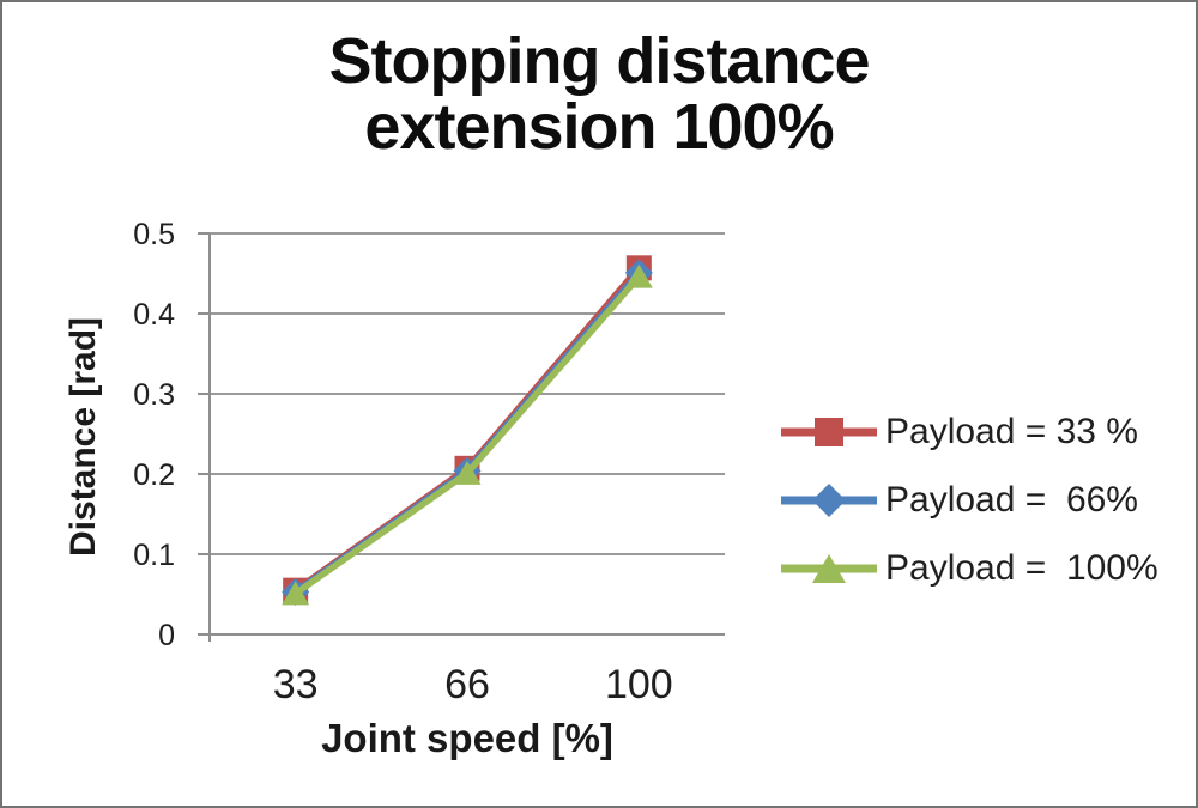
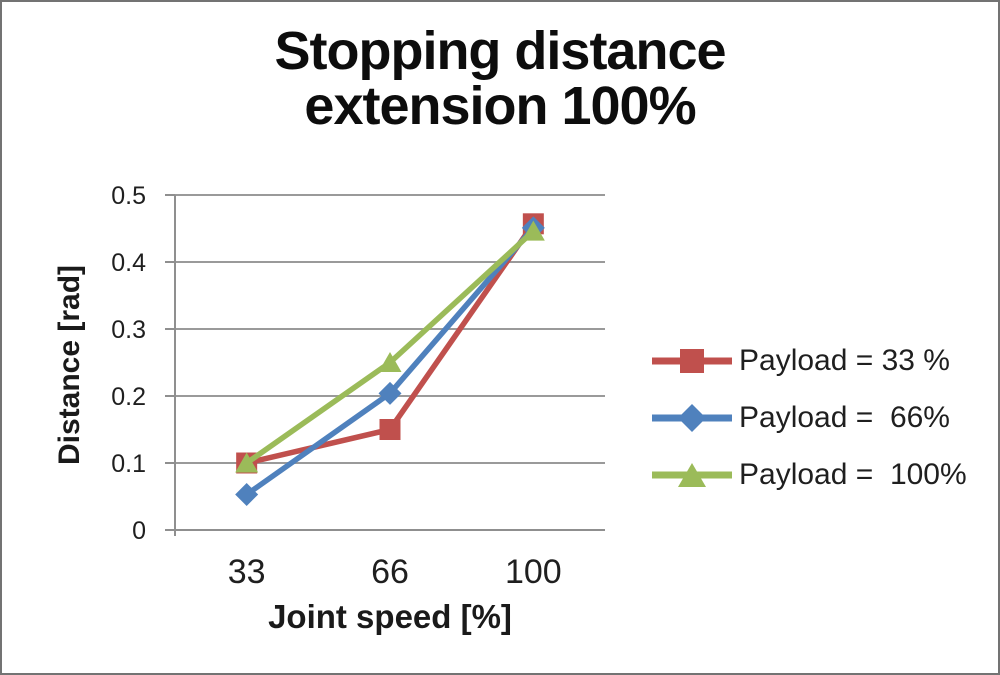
Payload = 33 %/33: 0.06 -> 0.10
Payload = 100%/33: 0.05 -> 0.10
Payload = 33 %/66: 0.21 -> 0.15
Payload = 100%/66: 0.20 -> 0.25
